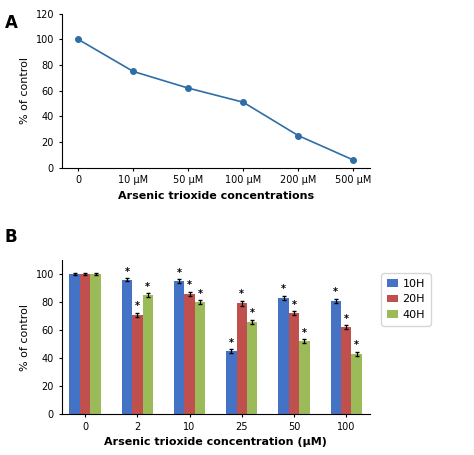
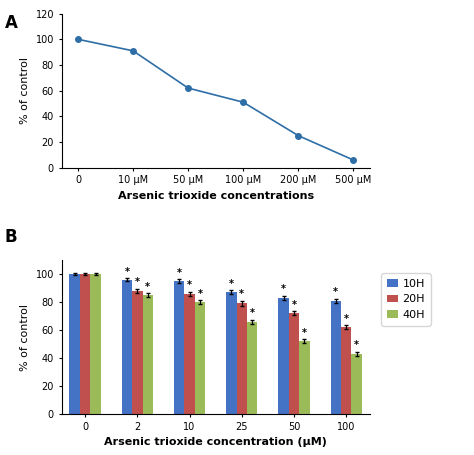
10 μM: 75 -> 91
20H/2: 71 -> 88
10H/25: 45 -> 87
